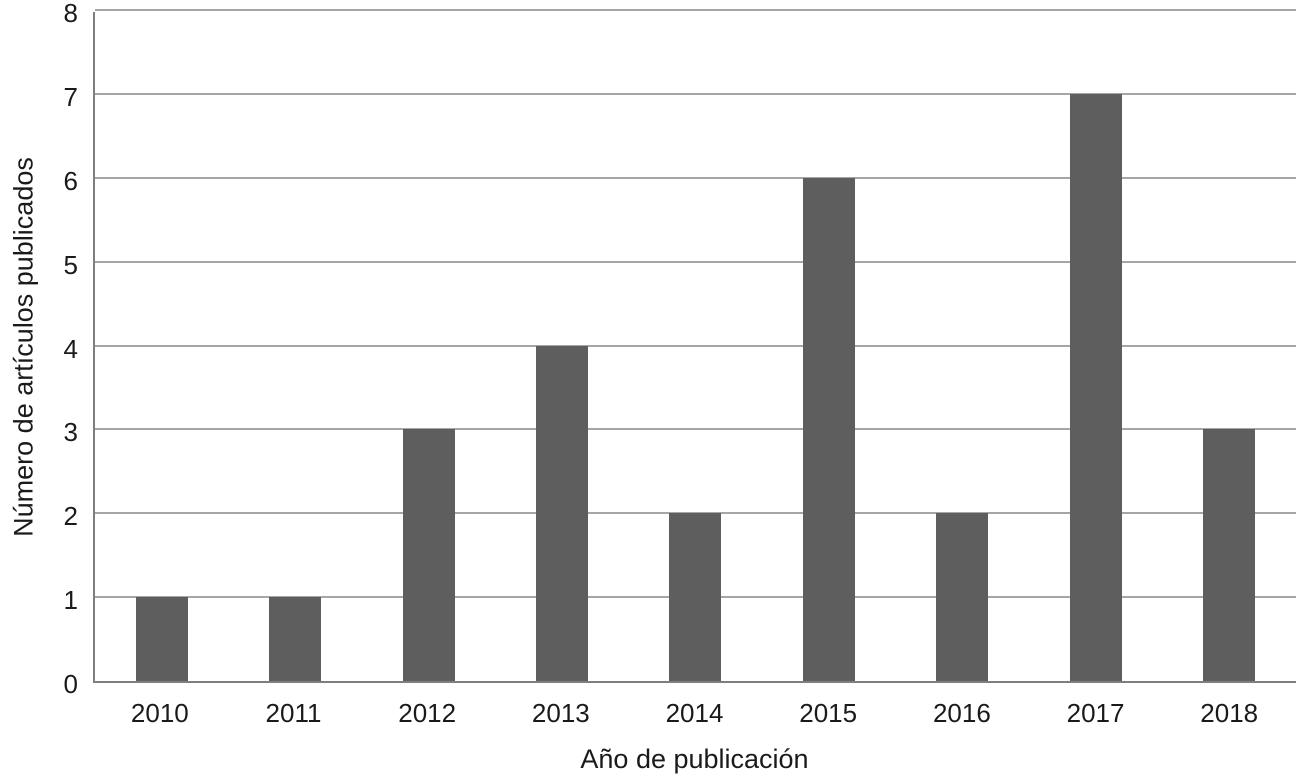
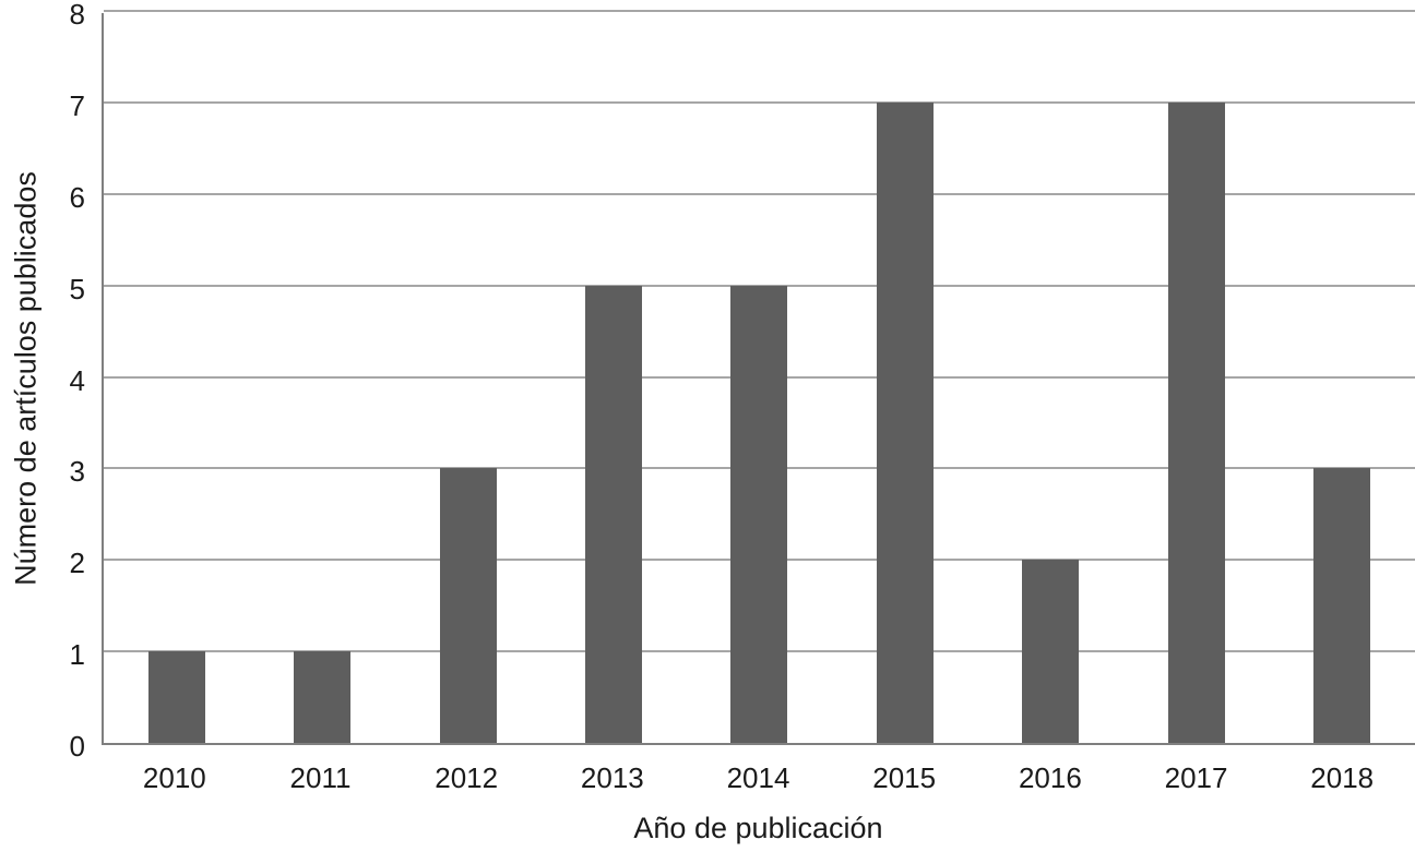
2013: 4 -> 5
2014: 2 -> 5
2015: 6 -> 7
